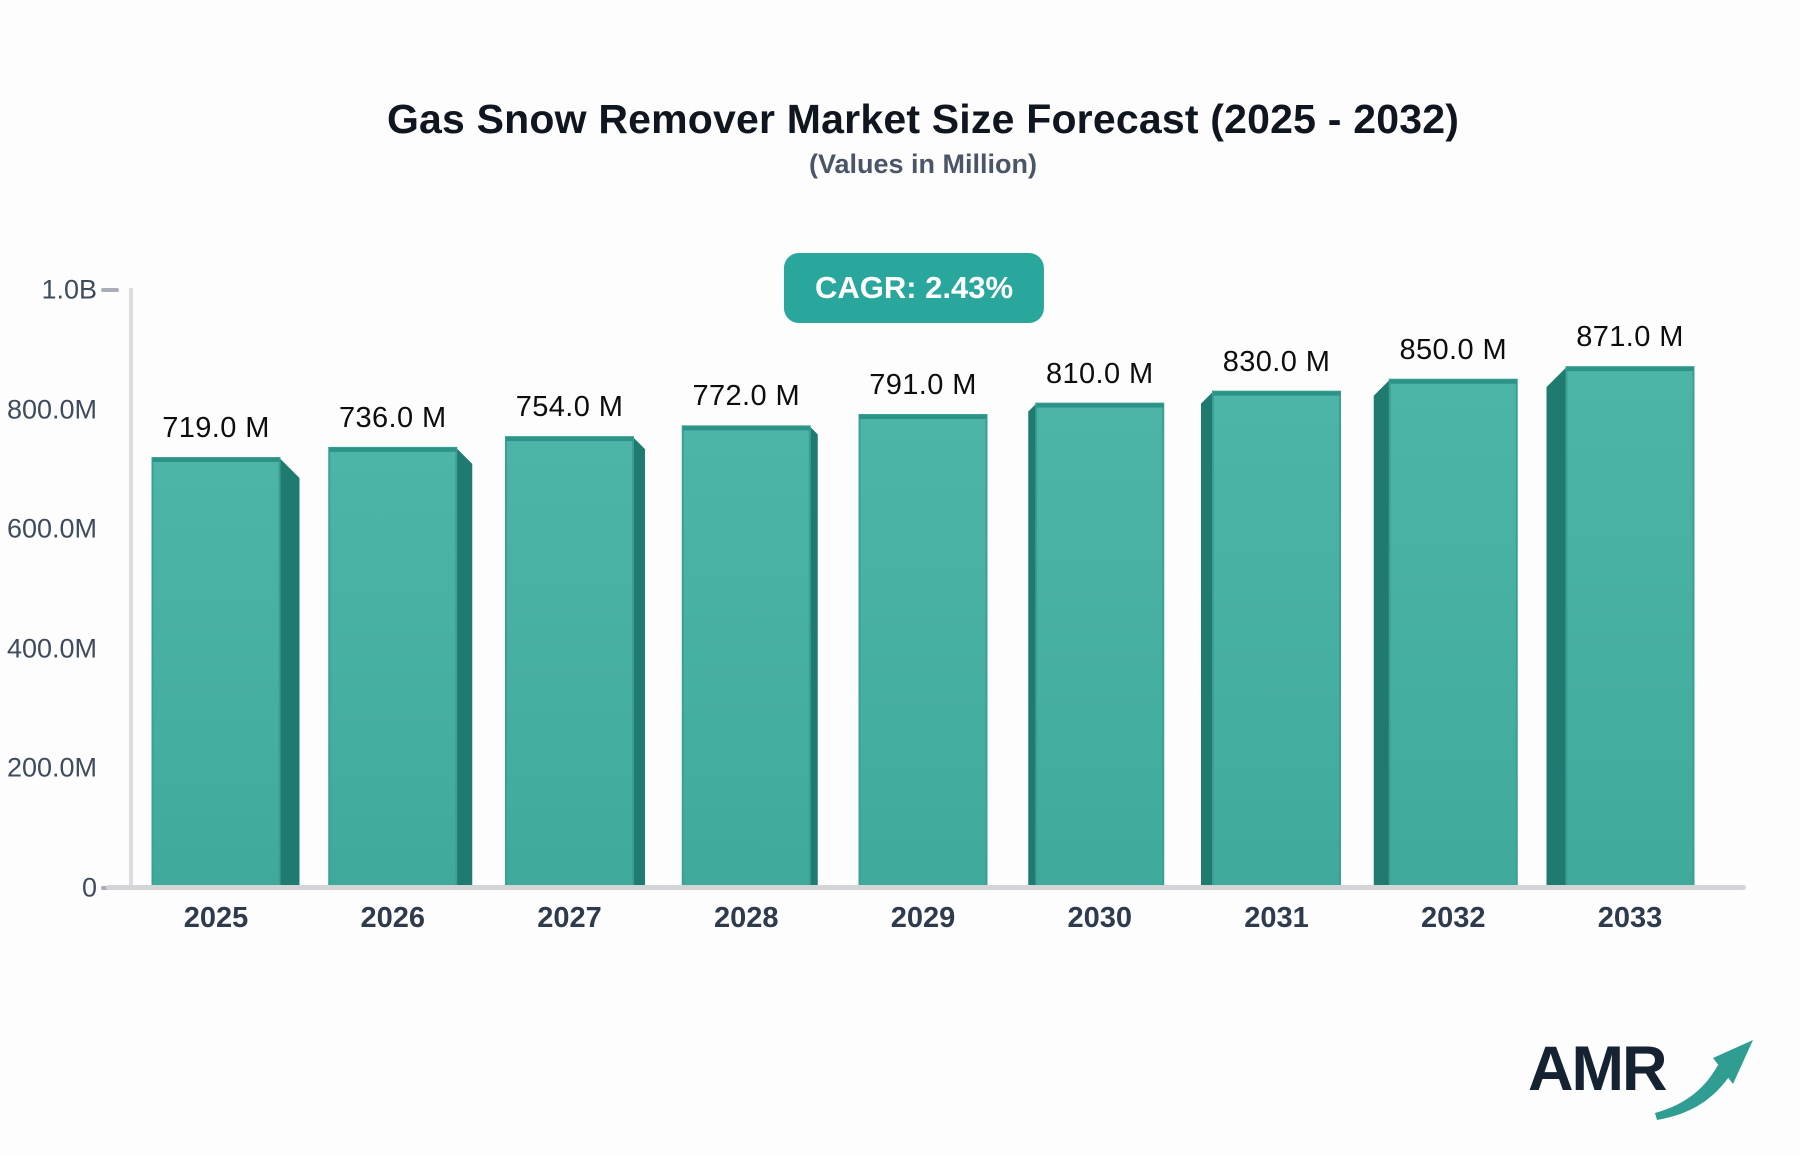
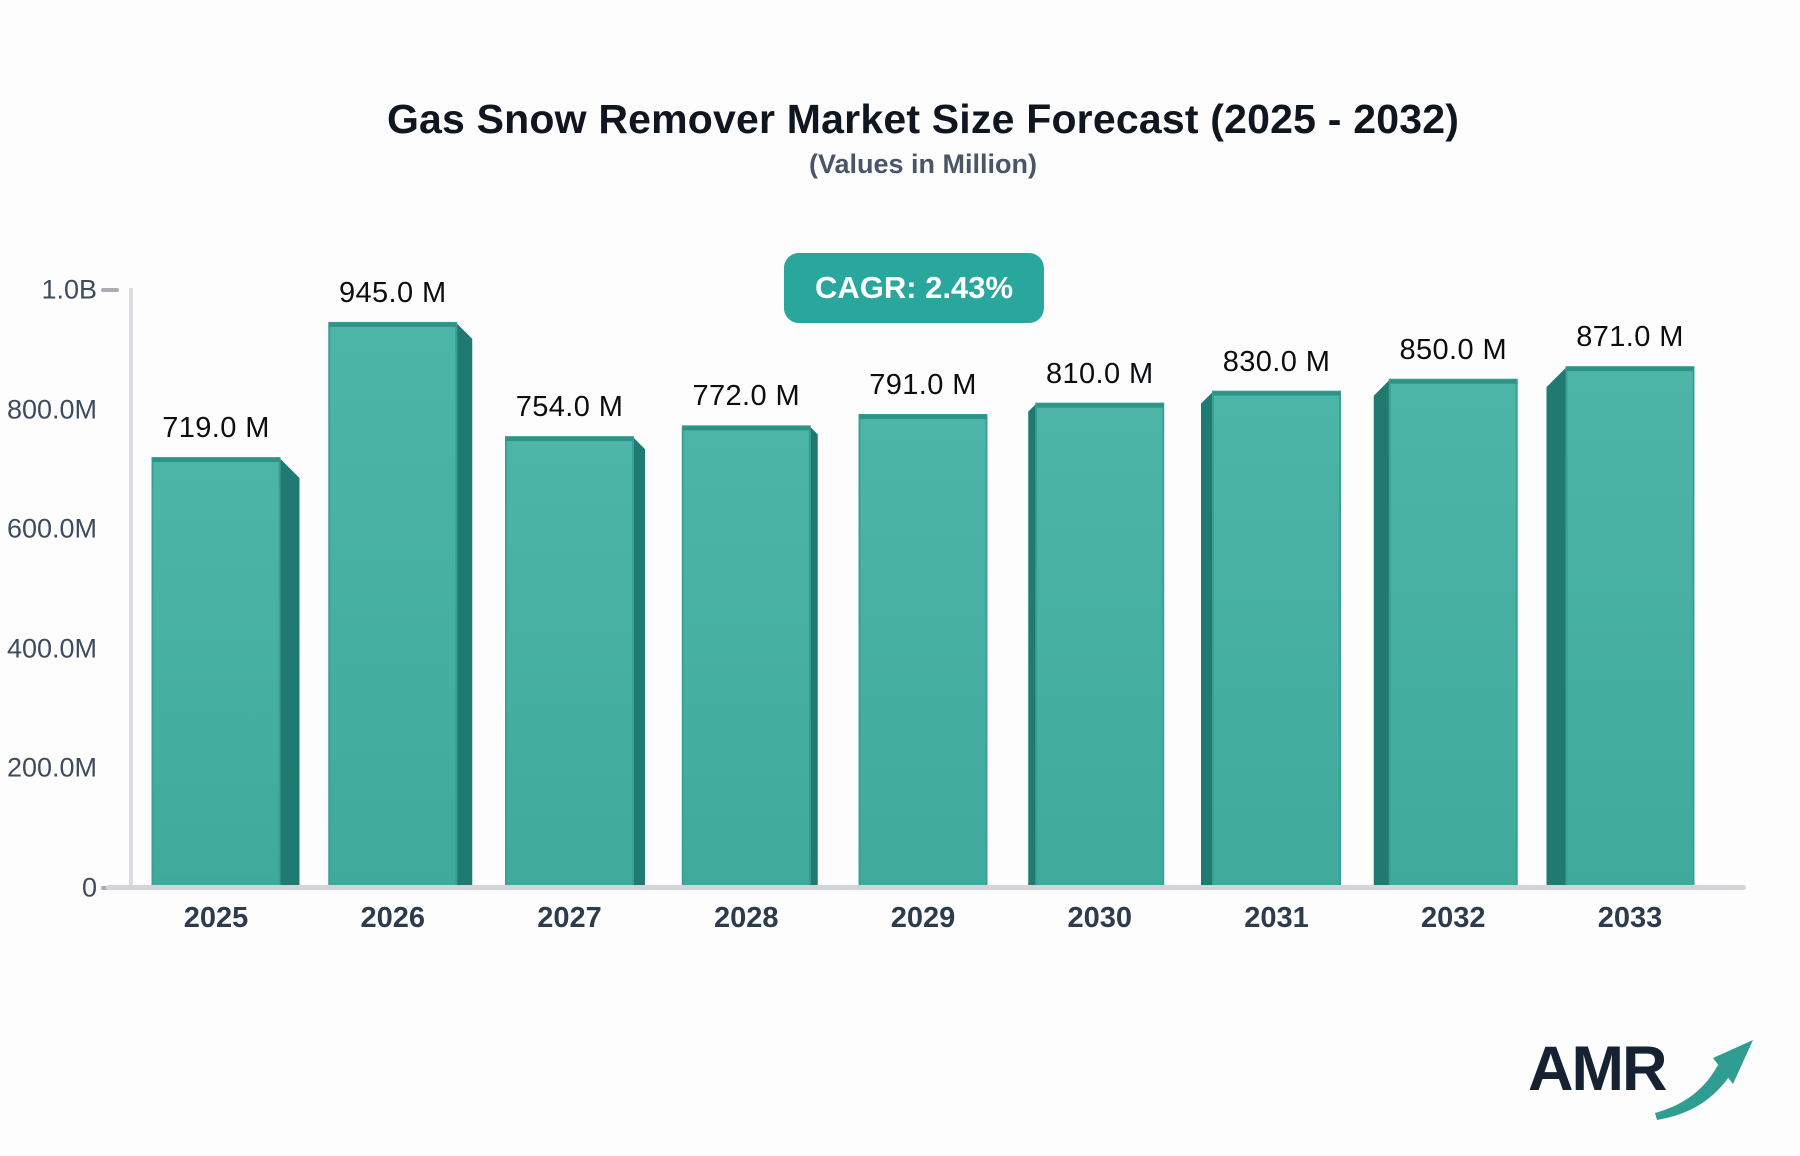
2026: 736.0 -> 945.0
